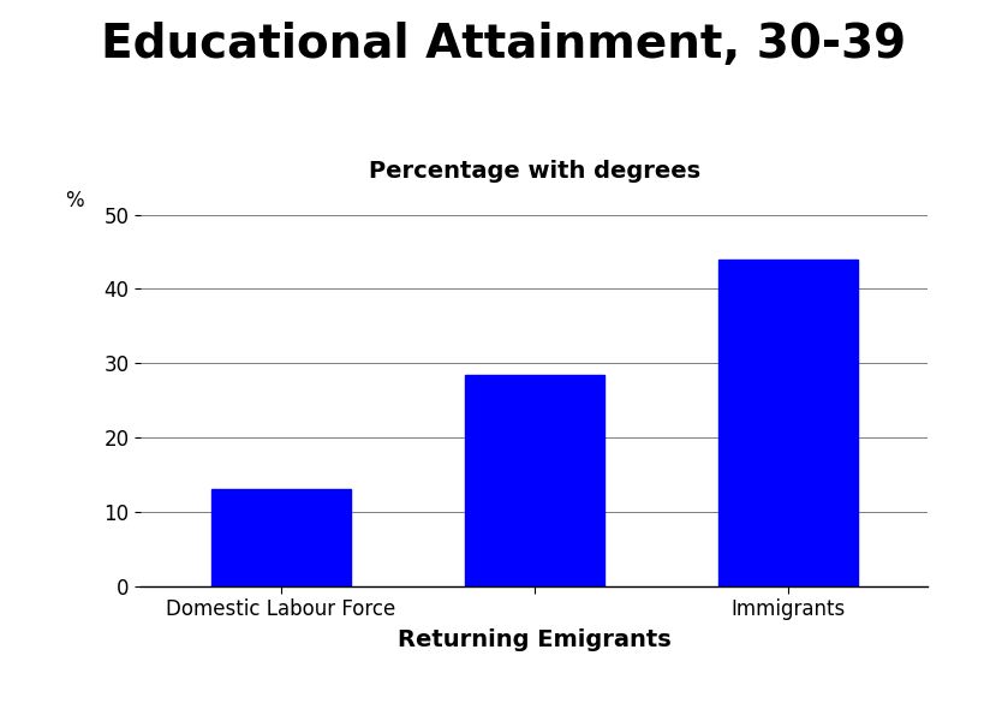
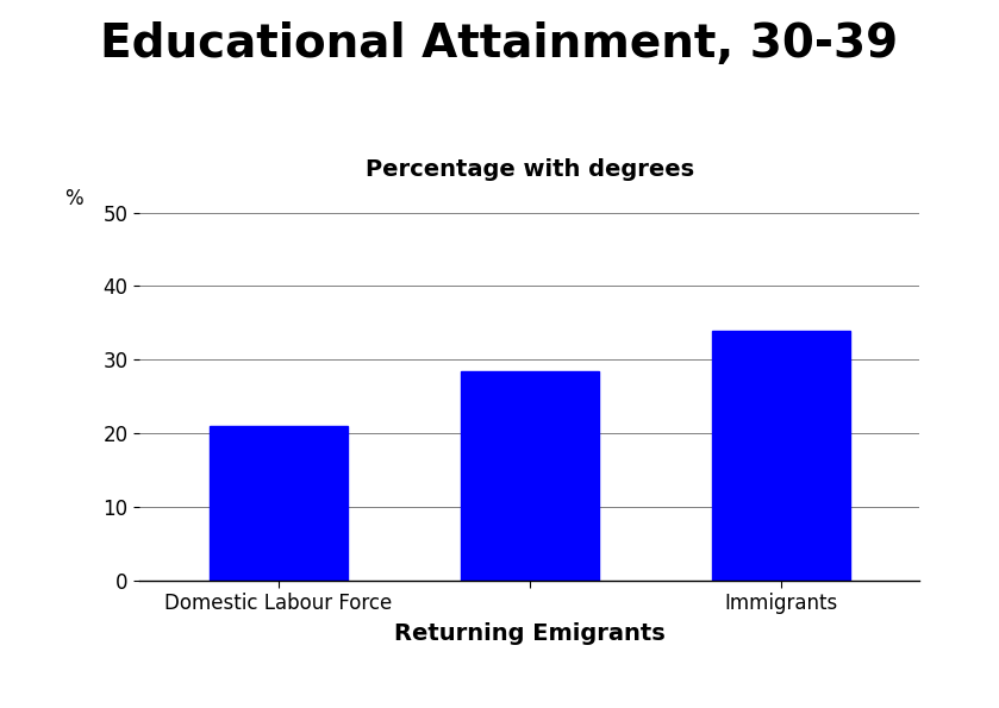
Domestic Labour Force: 13.0 -> 21.0
Immigrants: 44.0 -> 34.0
